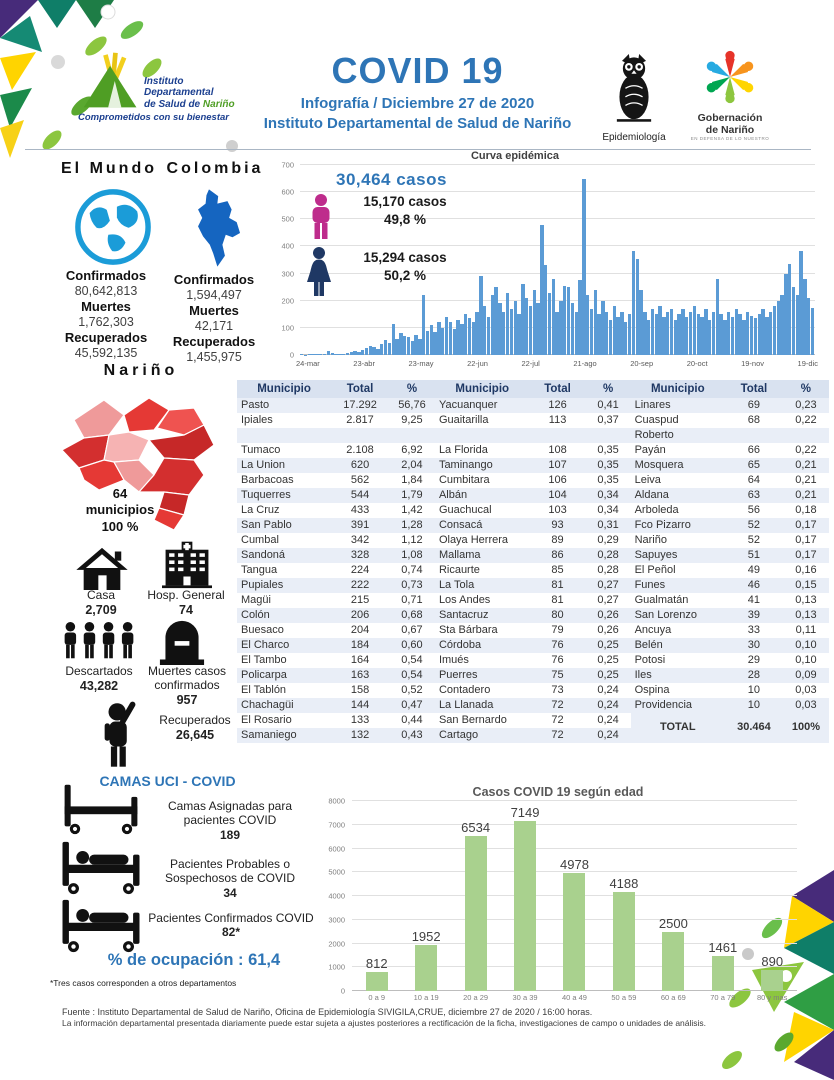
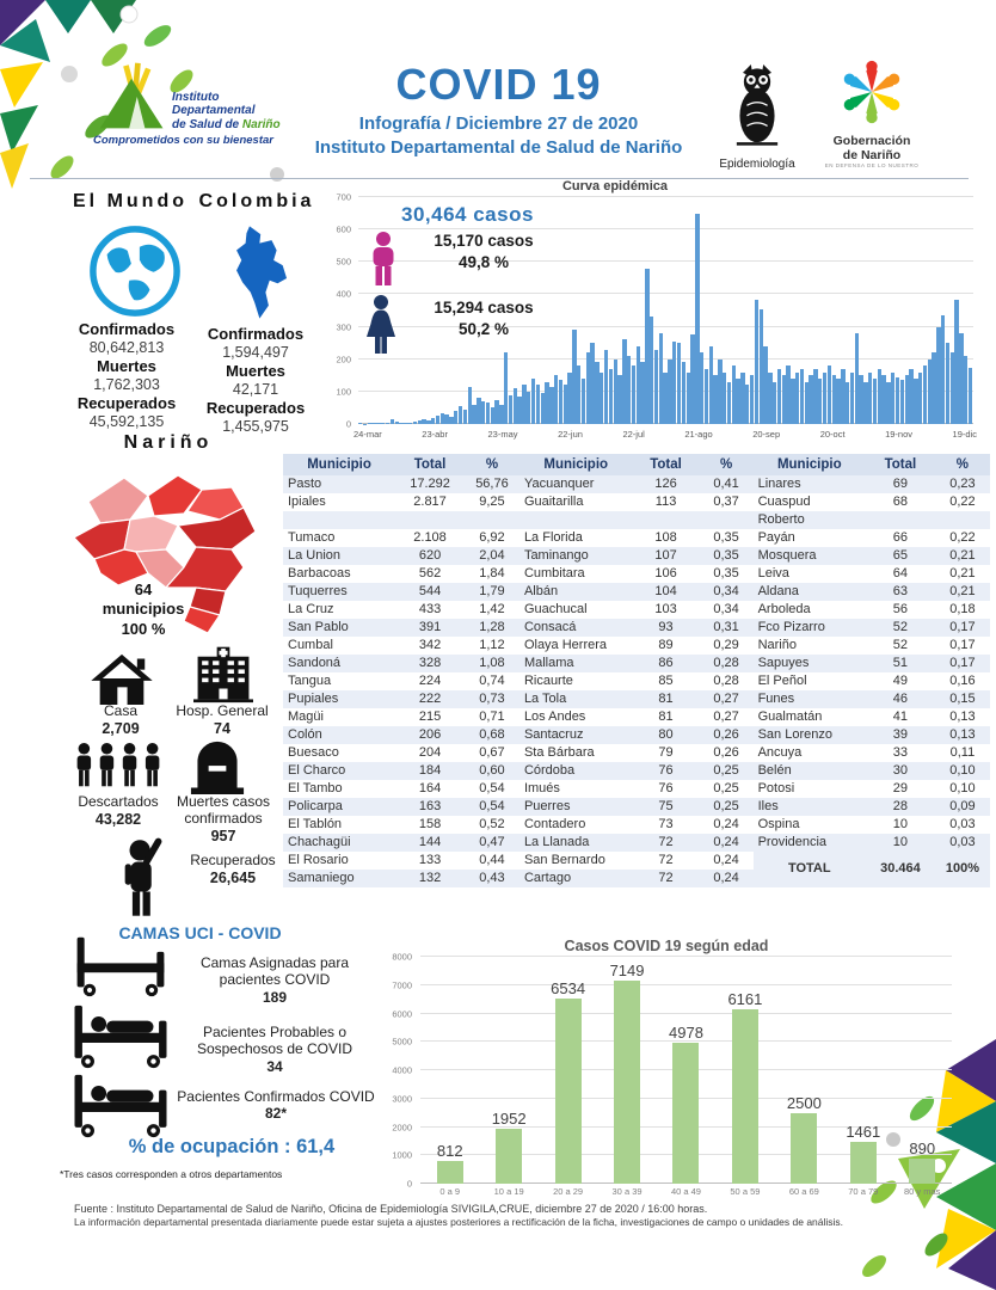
Casos COVID 19 según edad/50 a 59: 4188 -> 6161
